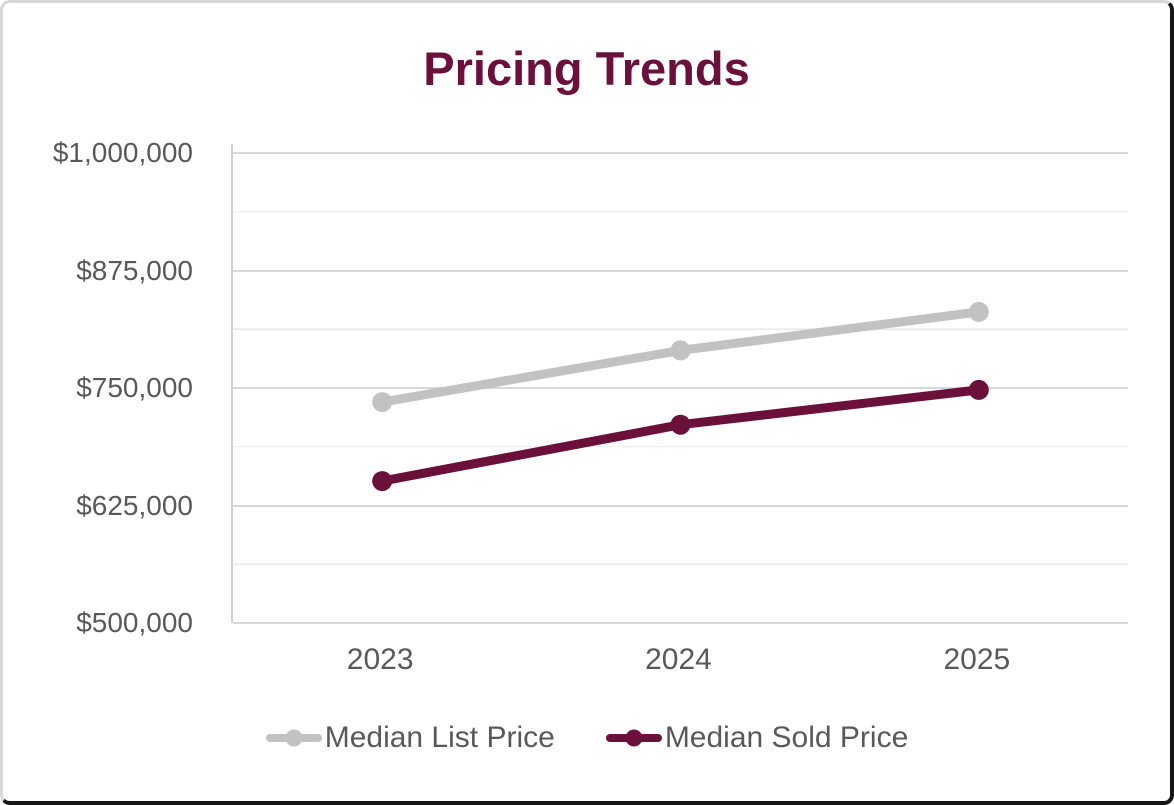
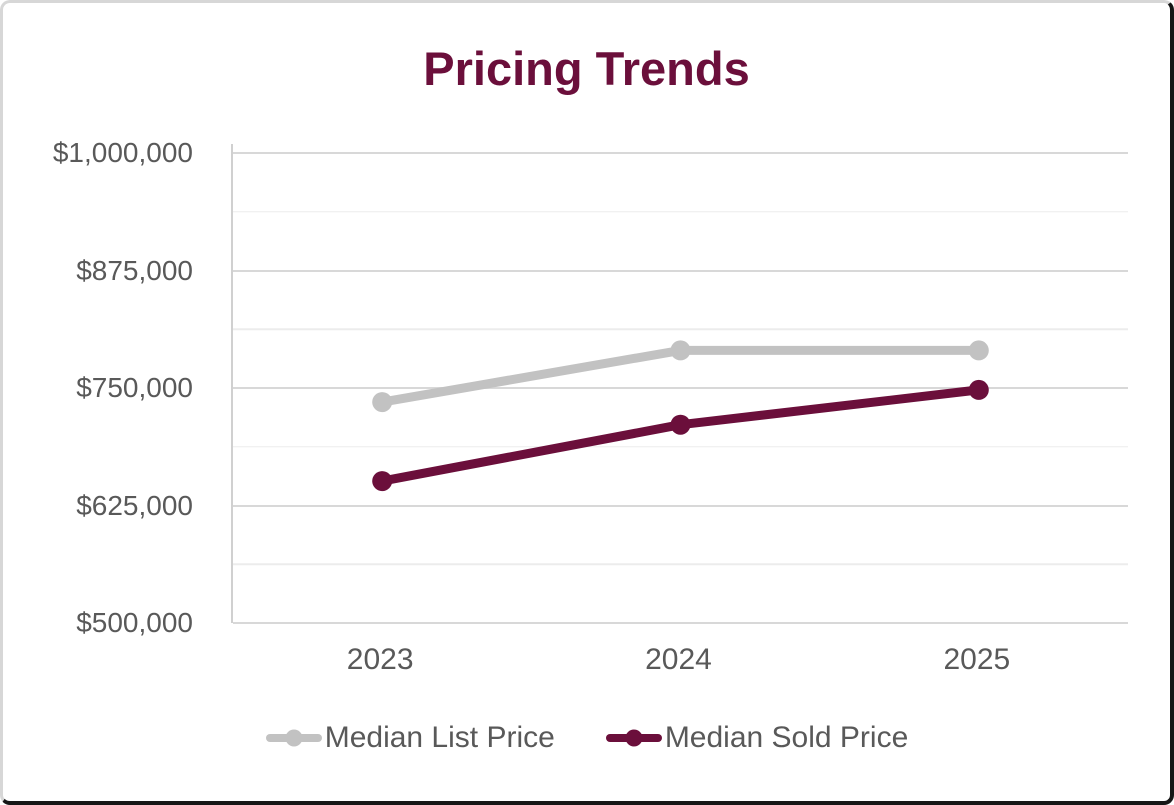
Median List Price/2025: $830000 -> $790000
